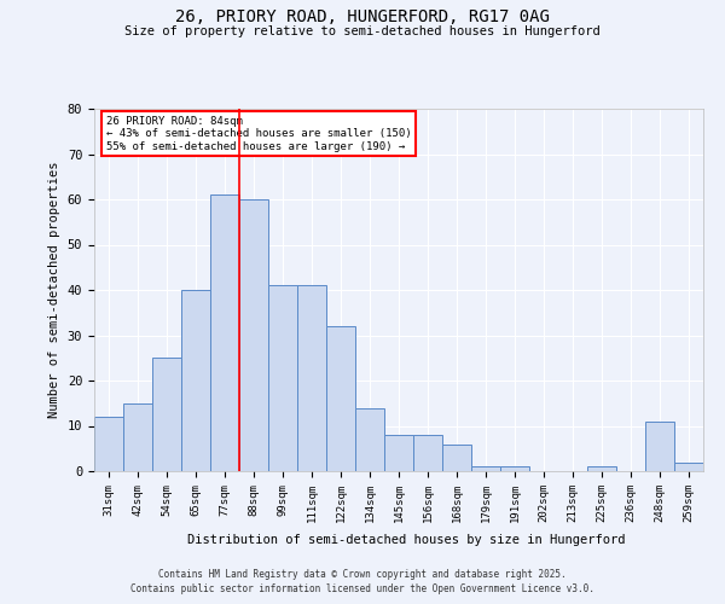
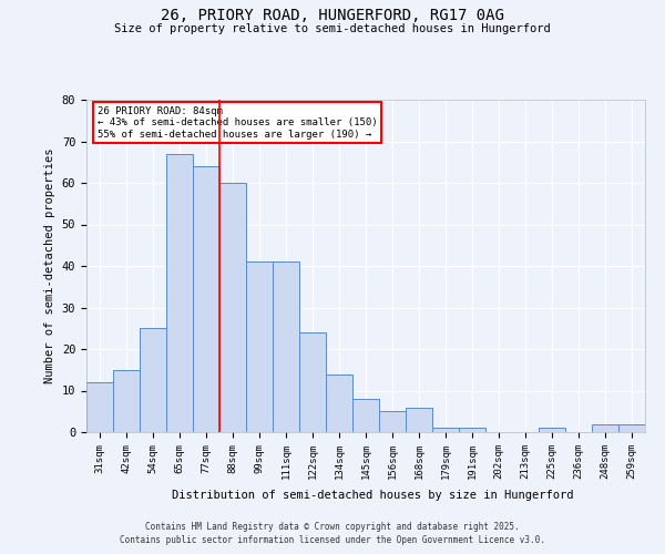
65sqm: 40 -> 67
77sqm: 61 -> 64
122sqm: 32 -> 24
156sqm: 8 -> 5
248sqm: 11 -> 2
